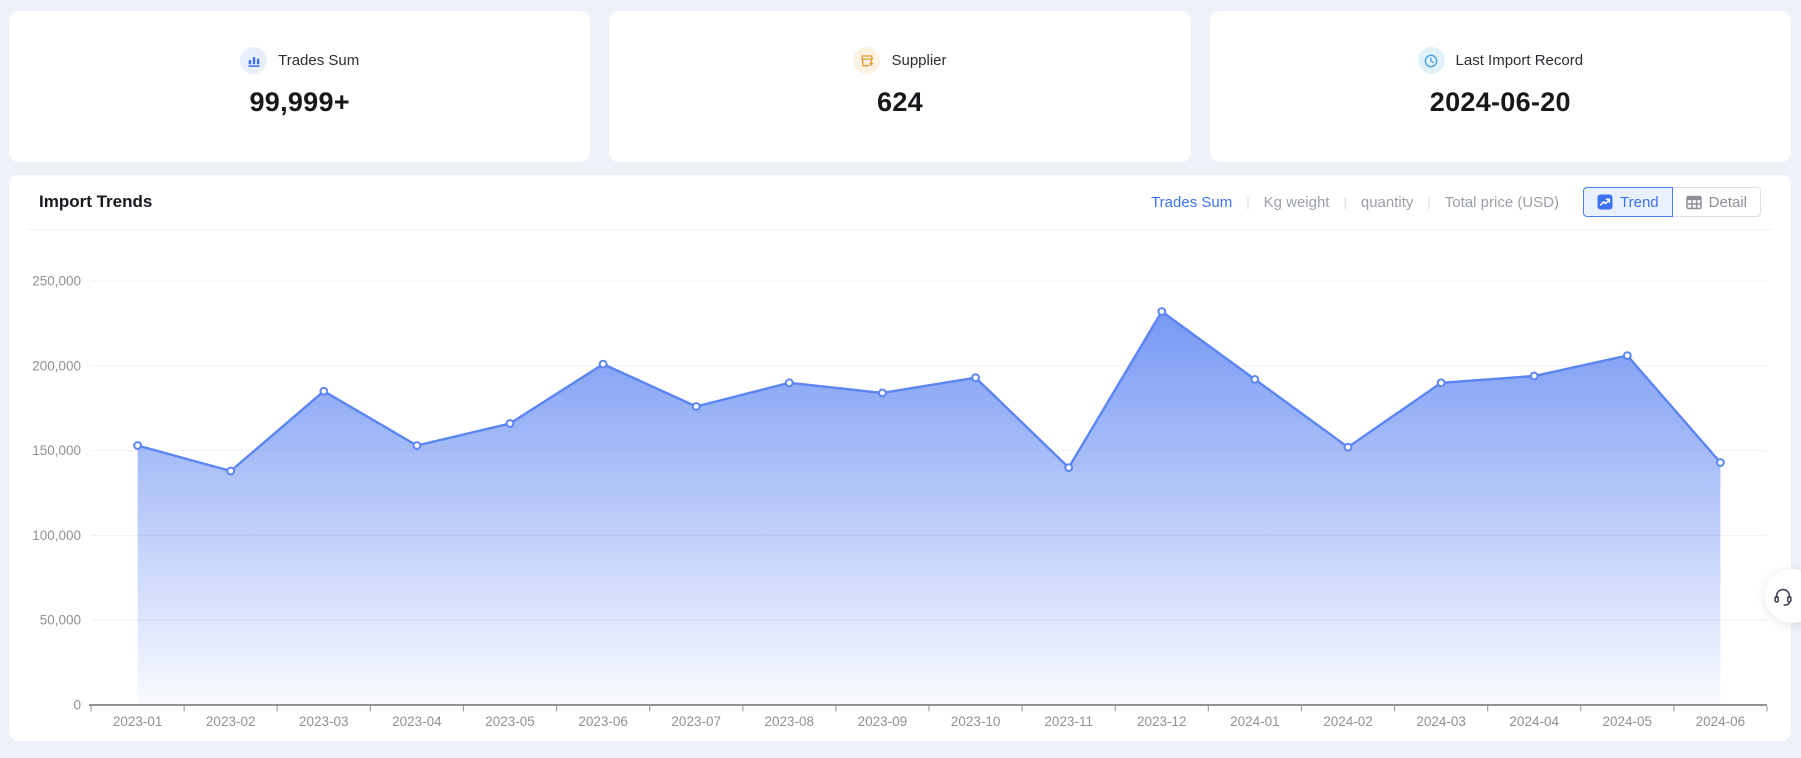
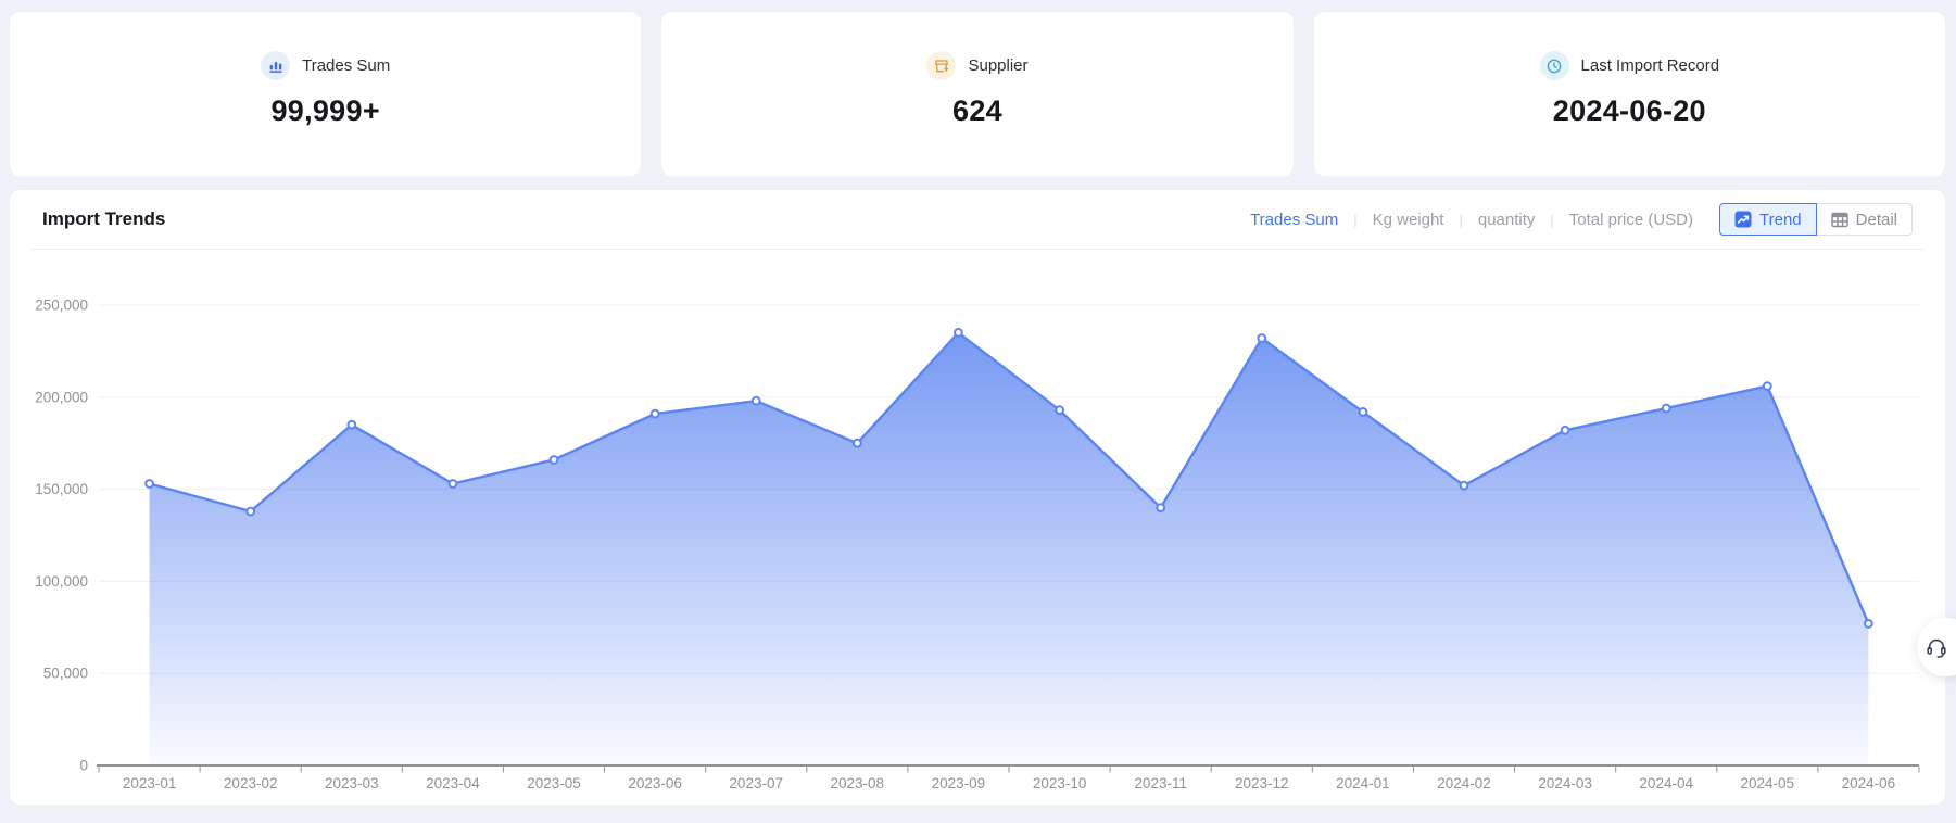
2023-06: 201000 -> 191000
2023-07: 176000 -> 198000
2023-08: 190000 -> 175000
2023-09: 184000 -> 235000
2024-03: 190000 -> 182000
2024-06: 143000 -> 77000
